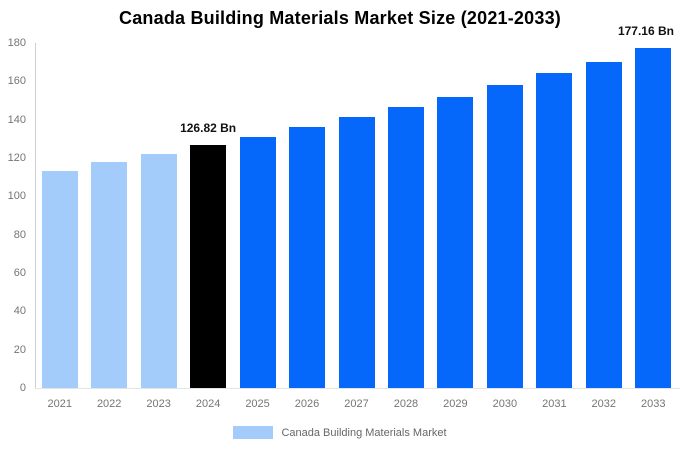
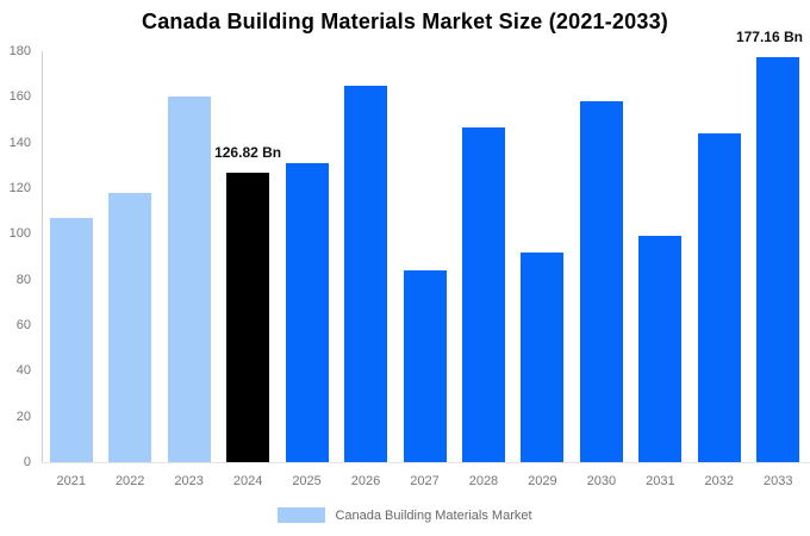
2021: 113 -> 107
2023: 122 -> 160
2026: 136 -> 165
2027: 141 -> 84
2029: 152 -> 92
2031: 164 -> 99
2032: 170 -> 144
